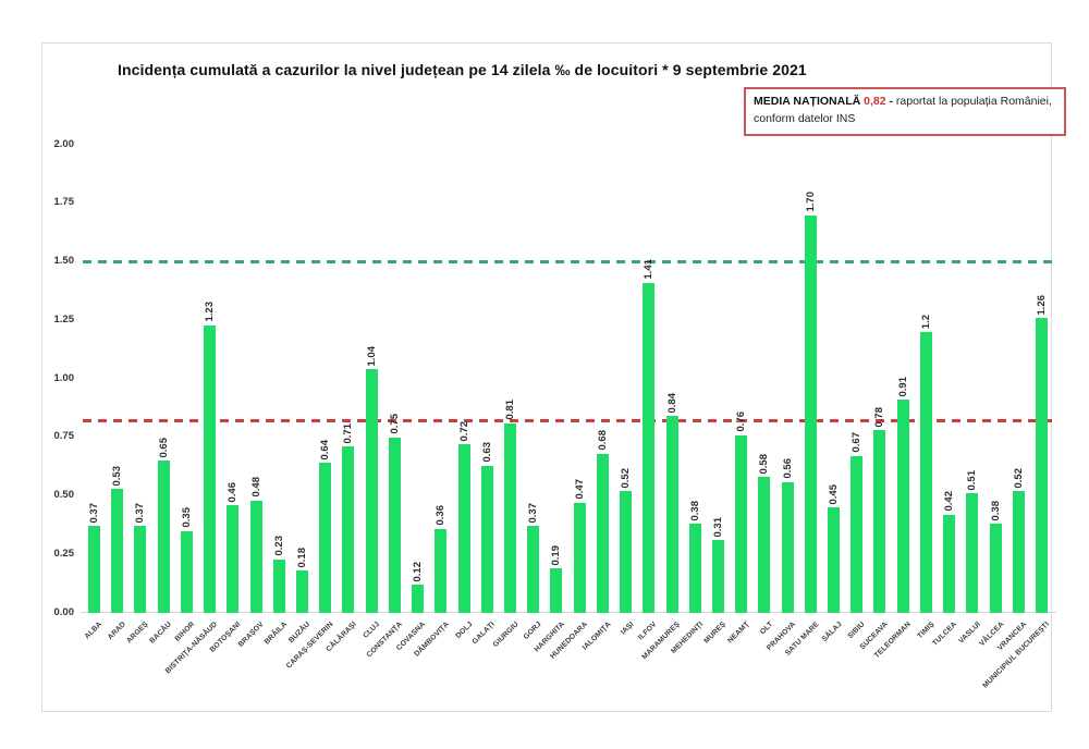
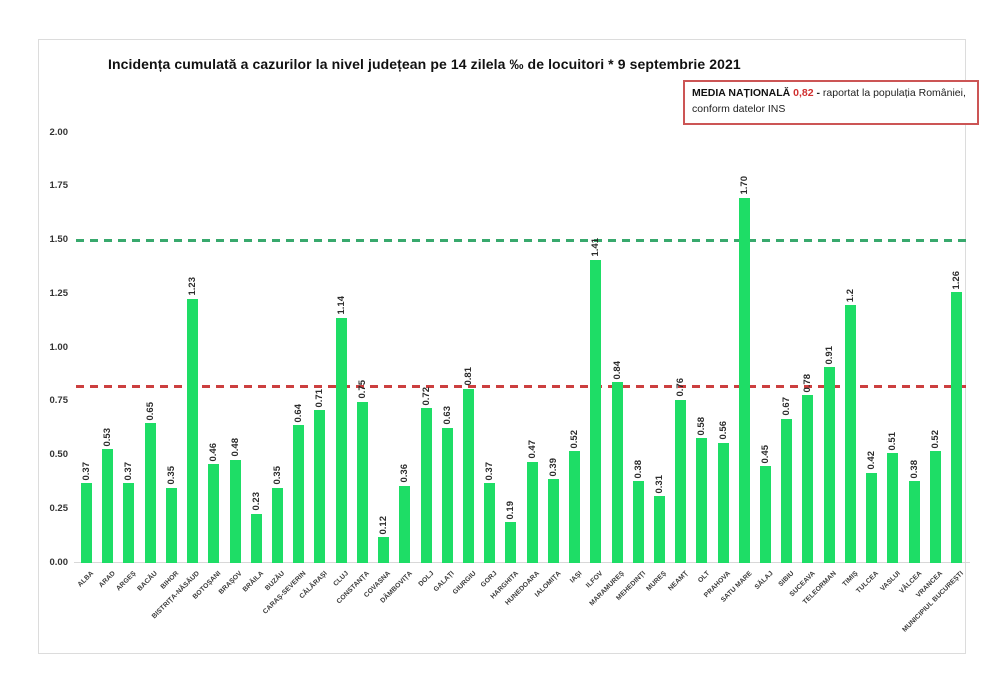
BUZĂU: 0.18 -> 0.35
CLUJ: 1.04 -> 1.14
IALOMIȚA: 0.68 -> 0.39
